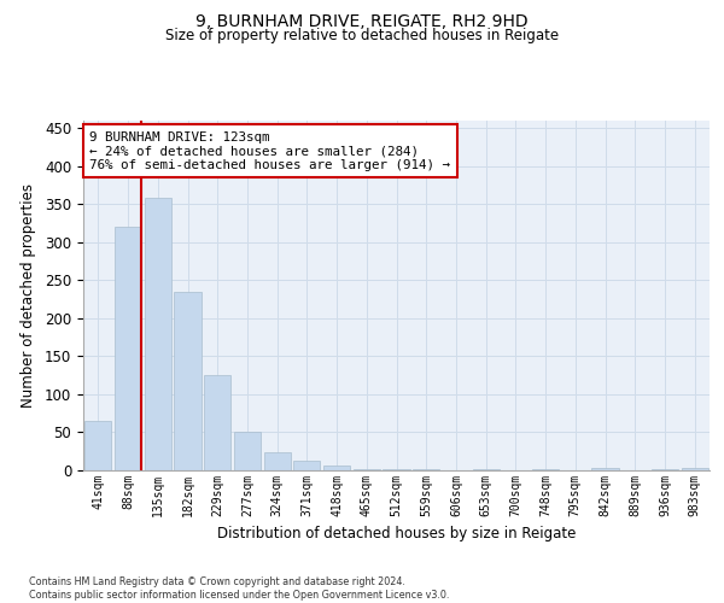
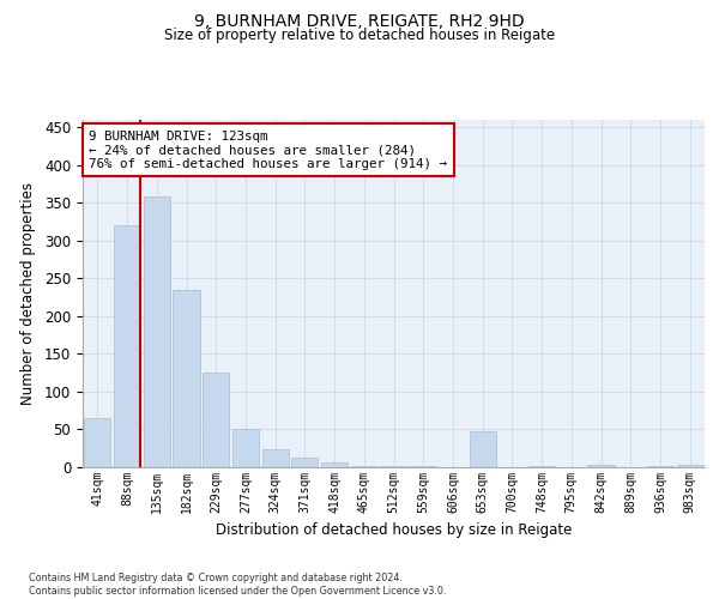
653sqm: 1 -> 48
